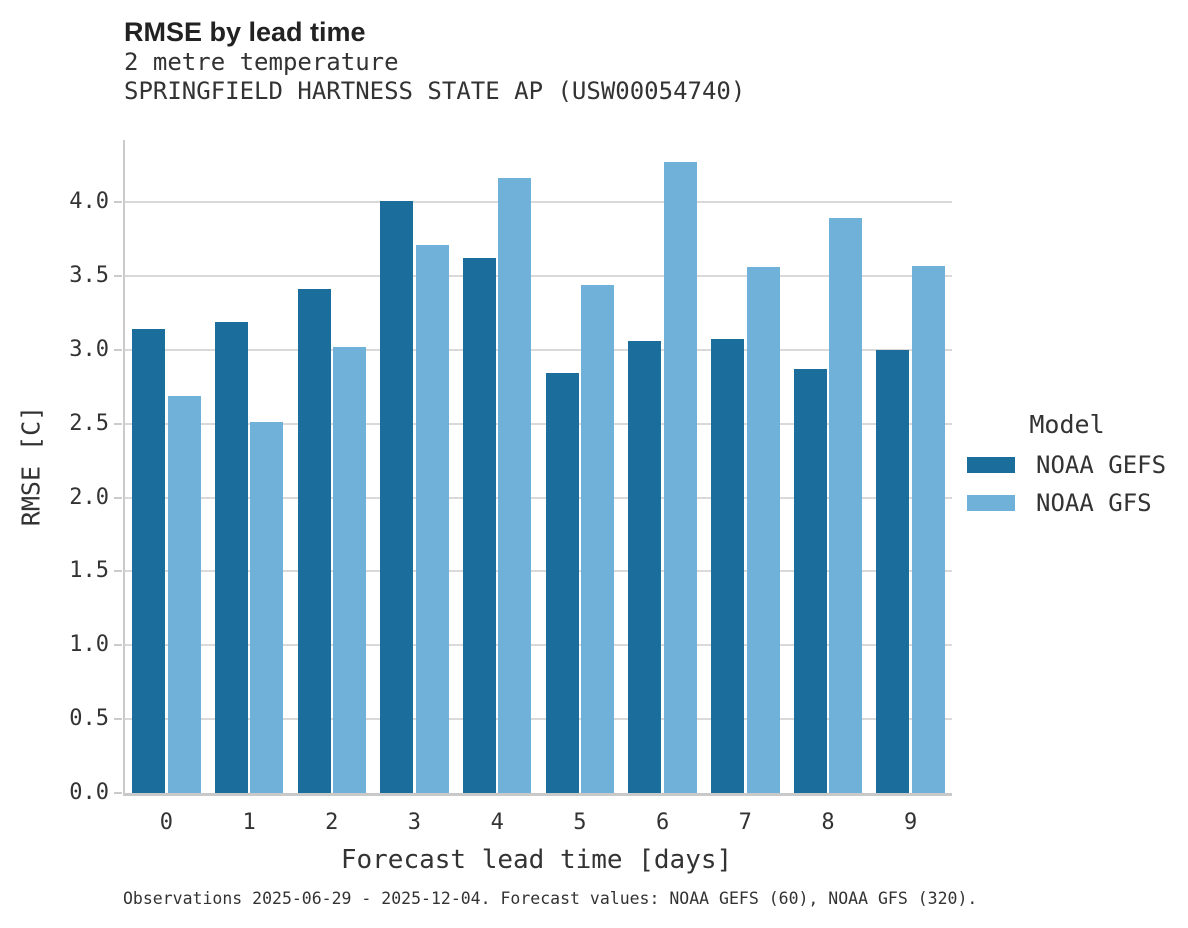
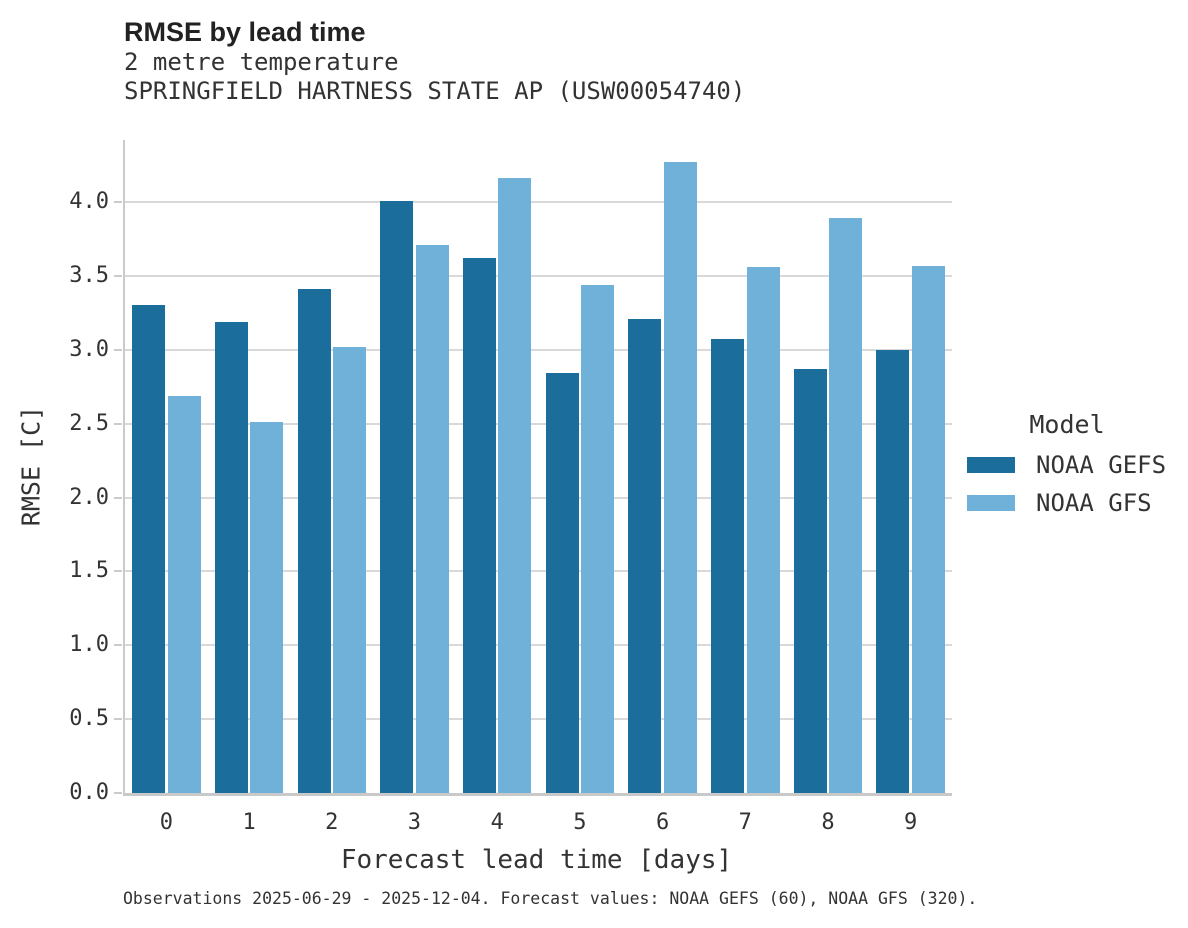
NOAA GEFS/0: 3.14 -> 3.30
NOAA GEFS/6: 3.06 -> 3.21
